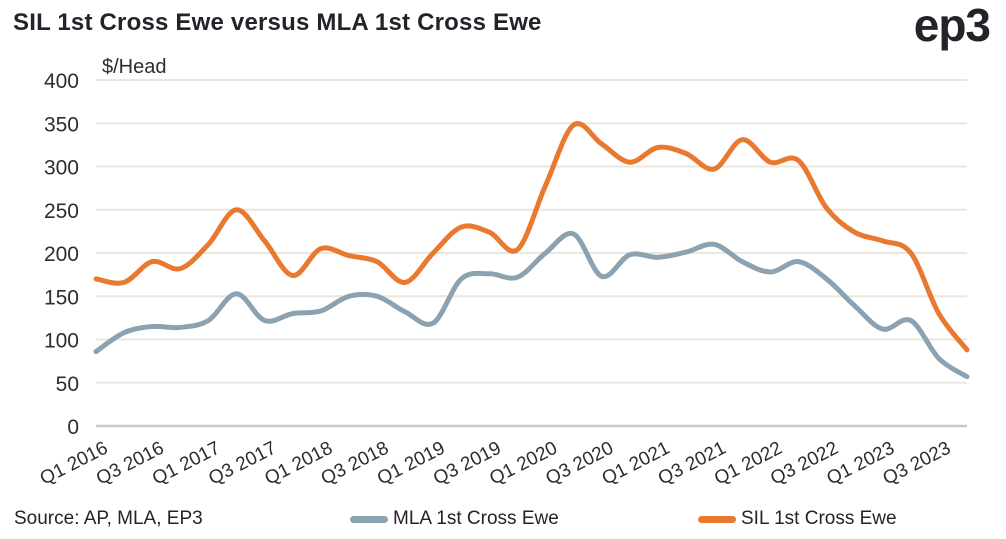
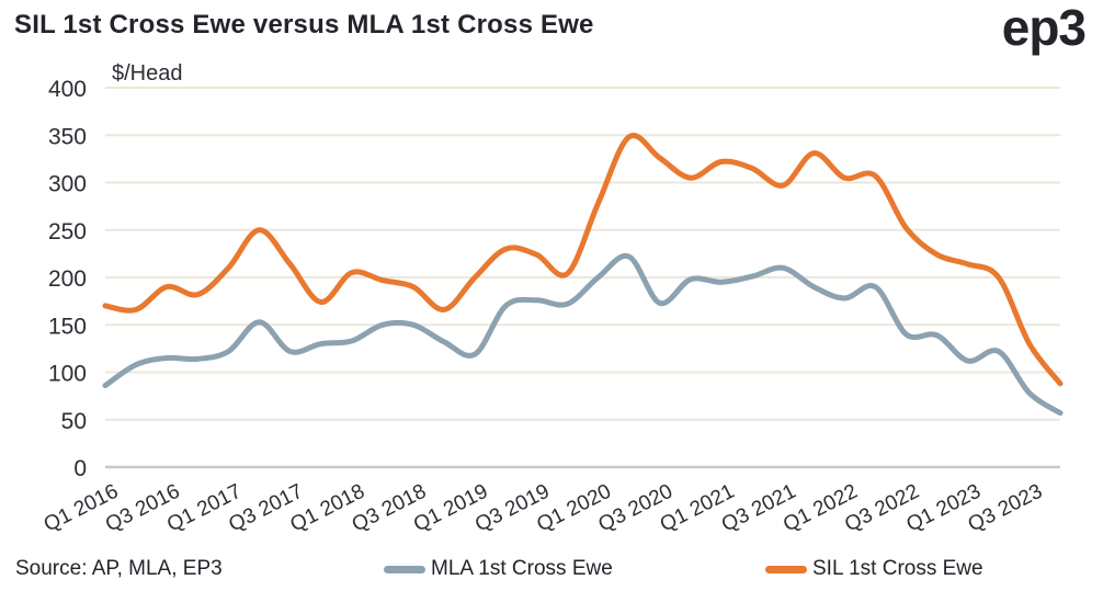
MLA 1st Cross Ewe/Q3 2022: 170 -> 140
